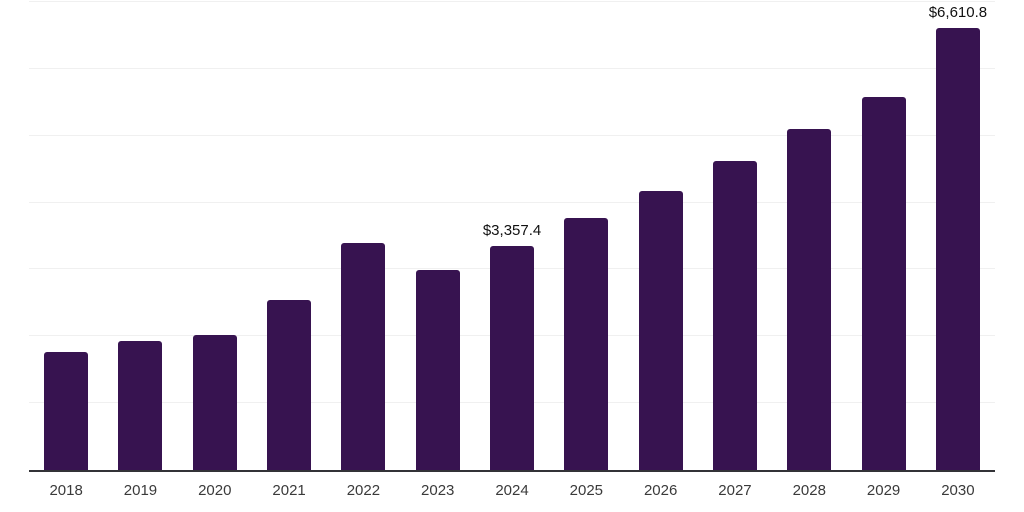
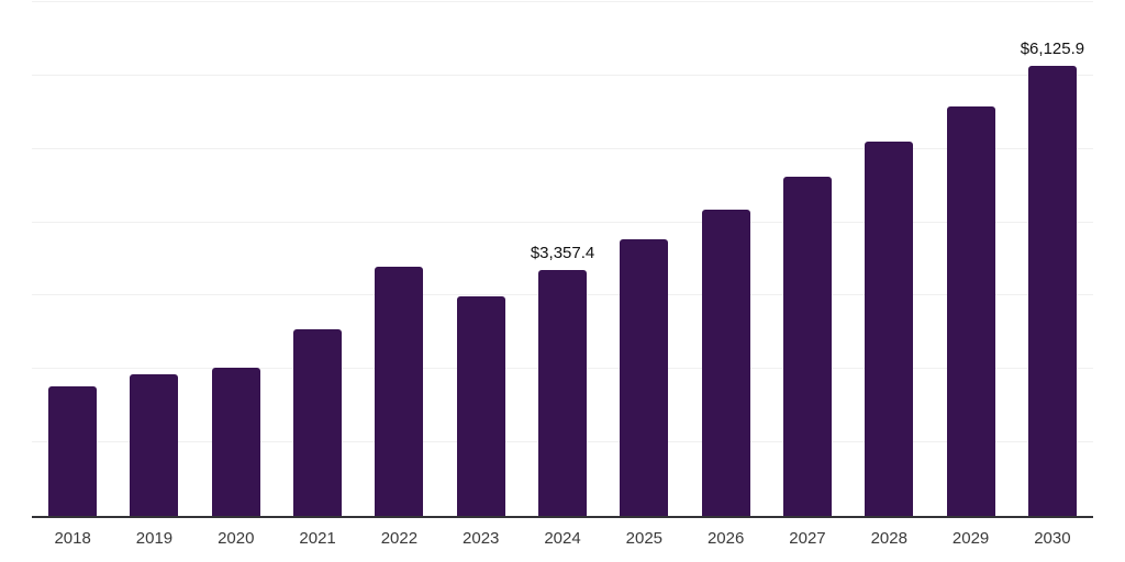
2030: $6,610.8 -> $6,125.9
